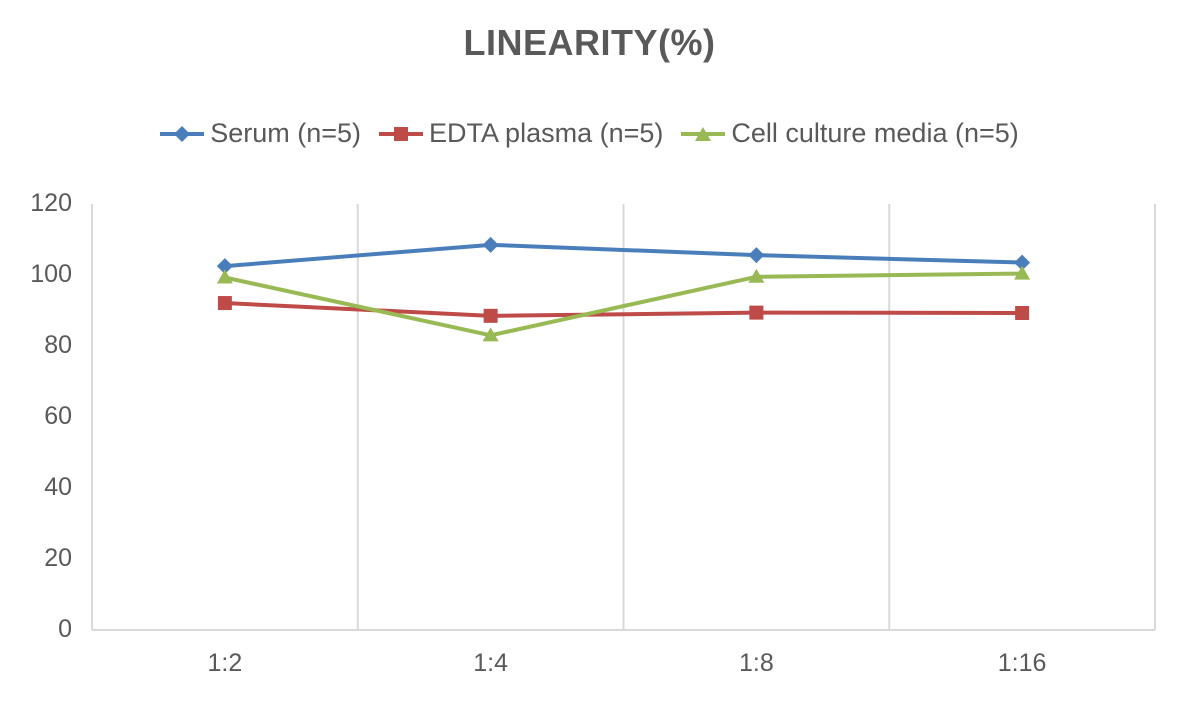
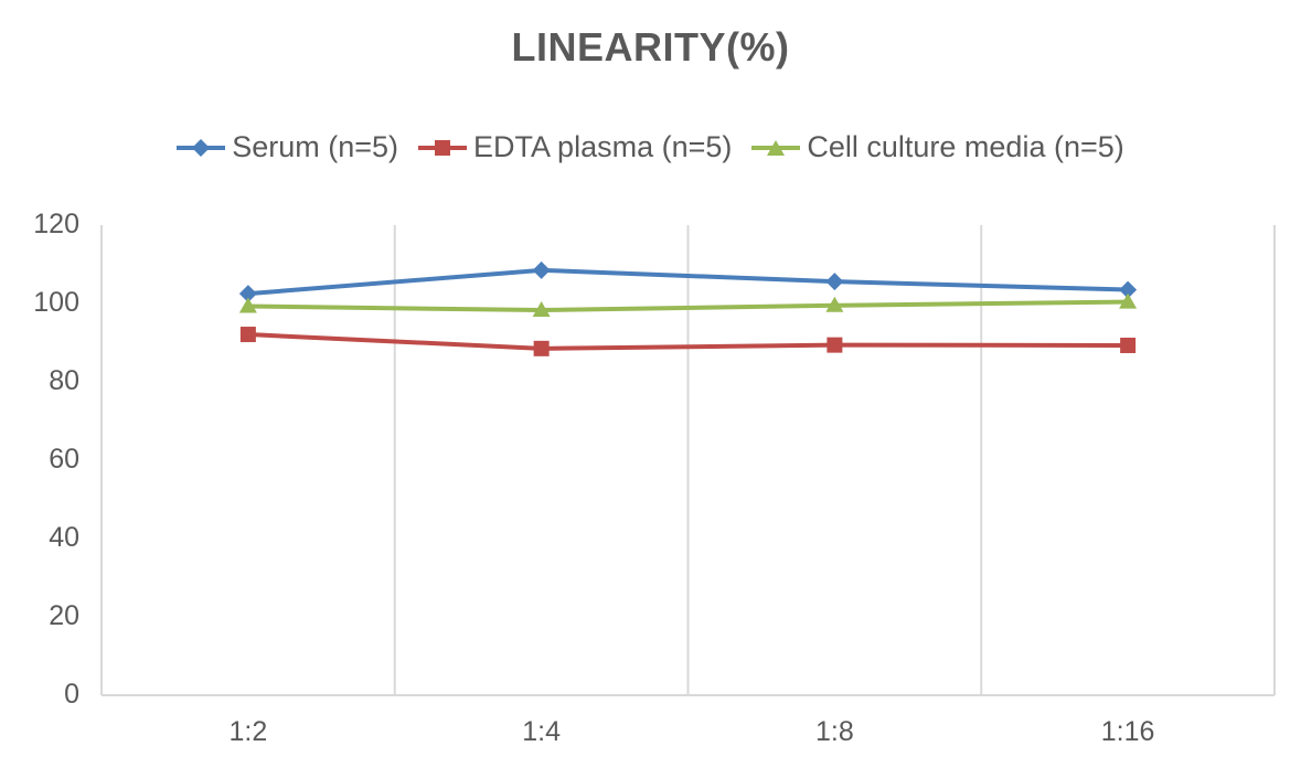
Cell culture media (n=5)/1:4: 83 -> 98
